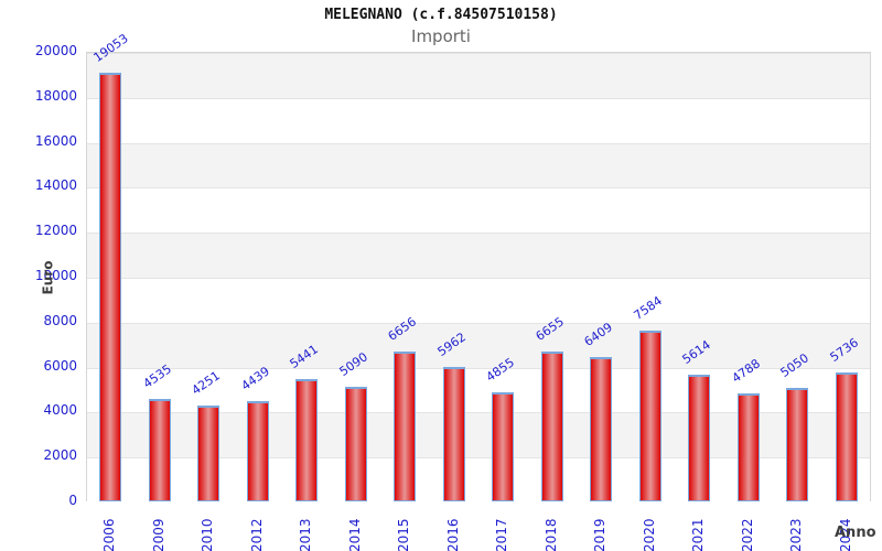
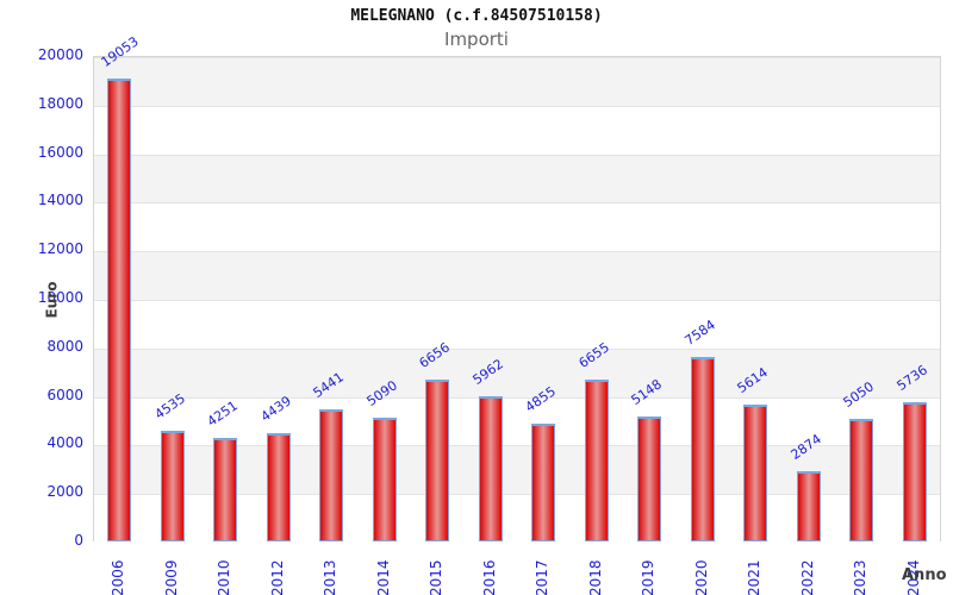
2019: 6409 -> 5148
2022: 4788 -> 2874
